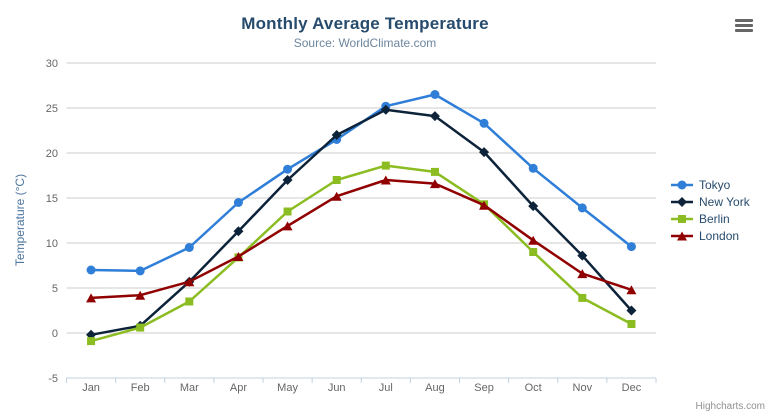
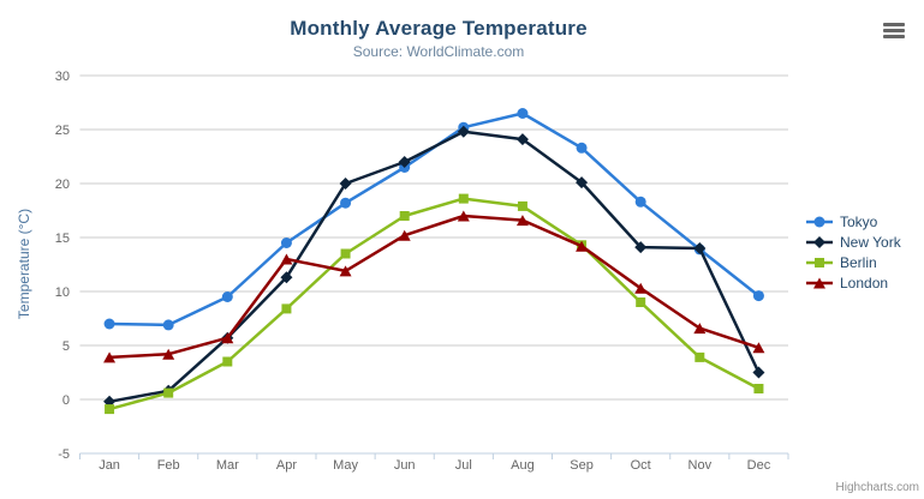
London/Apr: 8 -> 13
New York/May: 17 -> 20
New York/Nov: 9 -> 14
